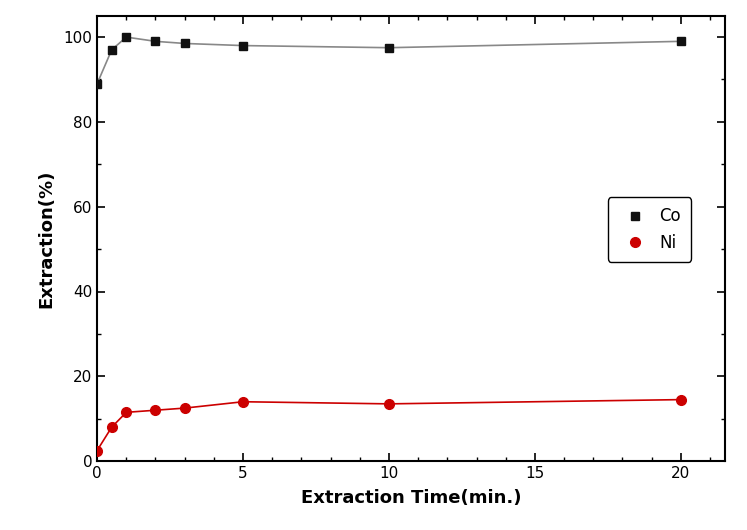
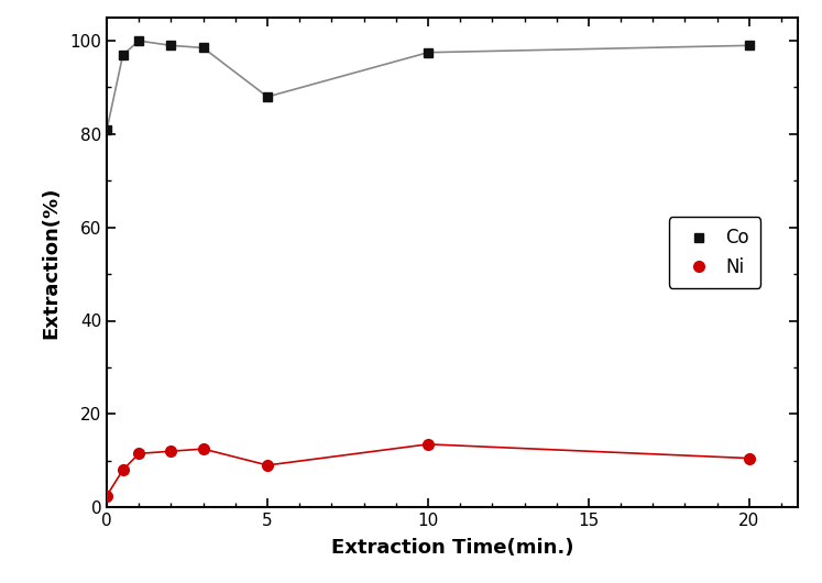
Co/0: 89.0 -> 81.0
Co/5: 98.0 -> 88.0
Ni/5: 14.0 -> 9.0
Ni/20: 14.5 -> 10.5
